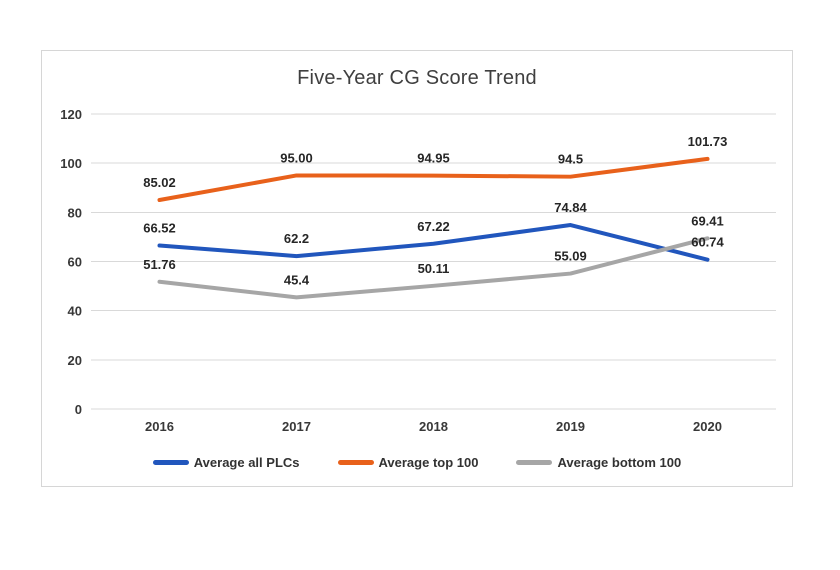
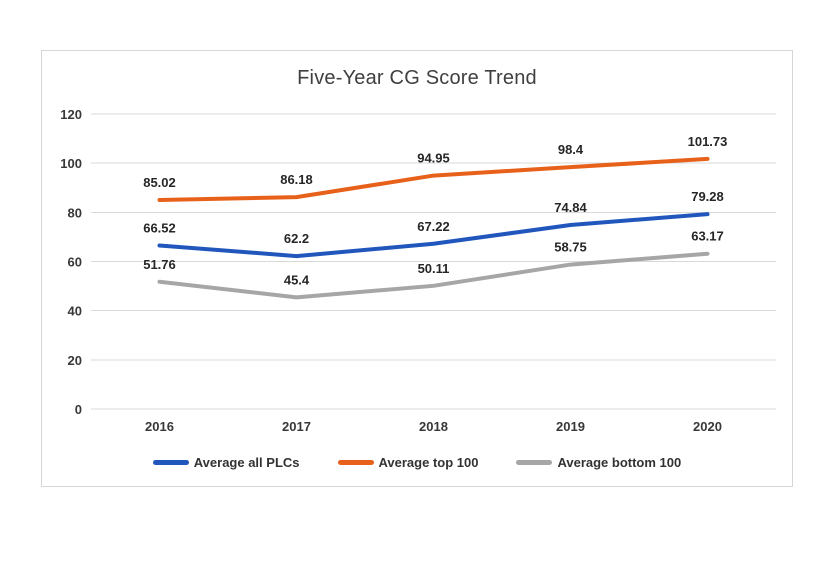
Average top 100/2017: 95.00 -> 86.18
Average top 100/2019: 94.5 -> 98.4
Average bottom 100/2019: 55.09 -> 58.75
Average all PLCs/2020: 60.74 -> 79.28
Average bottom 100/2020: 69.41 -> 63.17
